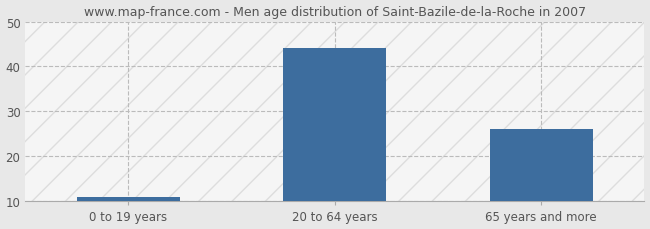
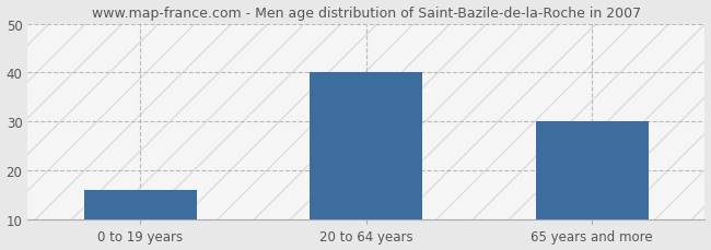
0 to 19 years: 11 -> 16
20 to 64 years: 44 -> 40
65 years and more: 26 -> 30
